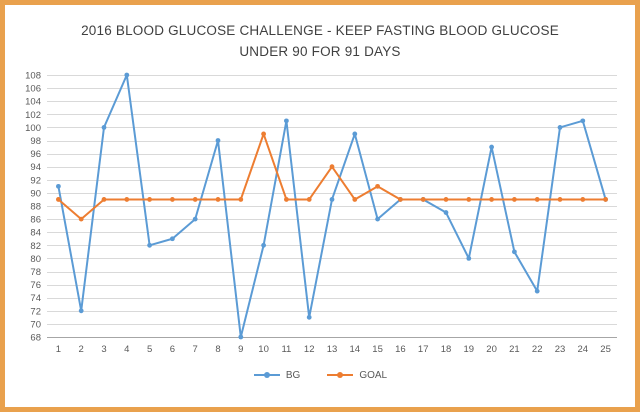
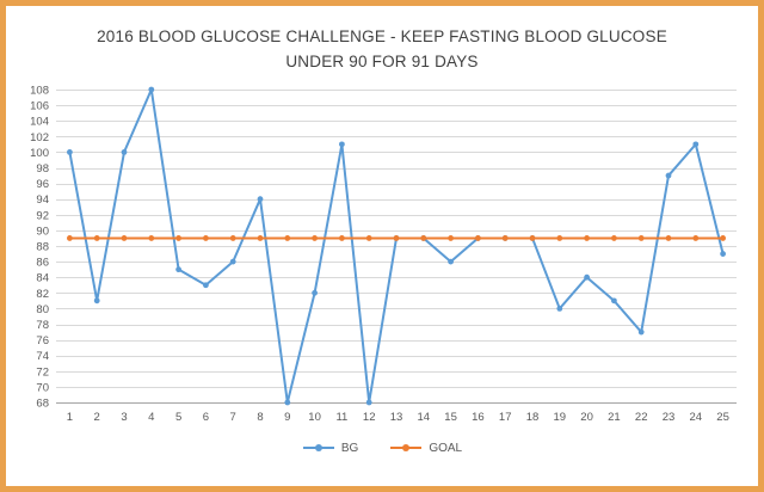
BG/1: 91 -> 100
BG/2: 72 -> 81
GOAL/2: 86 -> 89
BG/5: 82 -> 85
BG/8: 98 -> 94
GOAL/10: 99 -> 89
BG/12: 71 -> 68
GOAL/13: 94 -> 89
BG/14: 99 -> 89
GOAL/15: 91 -> 89
BG/18: 87 -> 89
BG/20: 97 -> 84
BG/22: 75 -> 77
BG/23: 100 -> 97
BG/25: 89 -> 87
